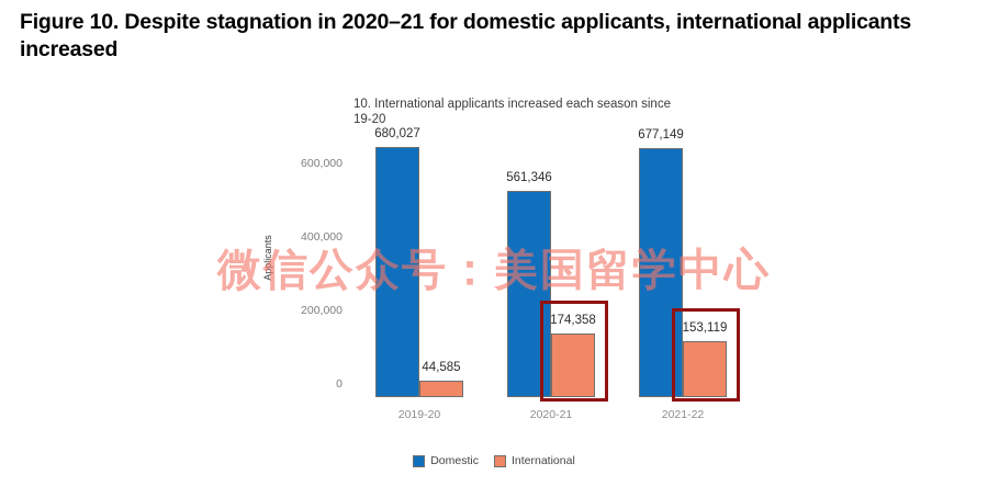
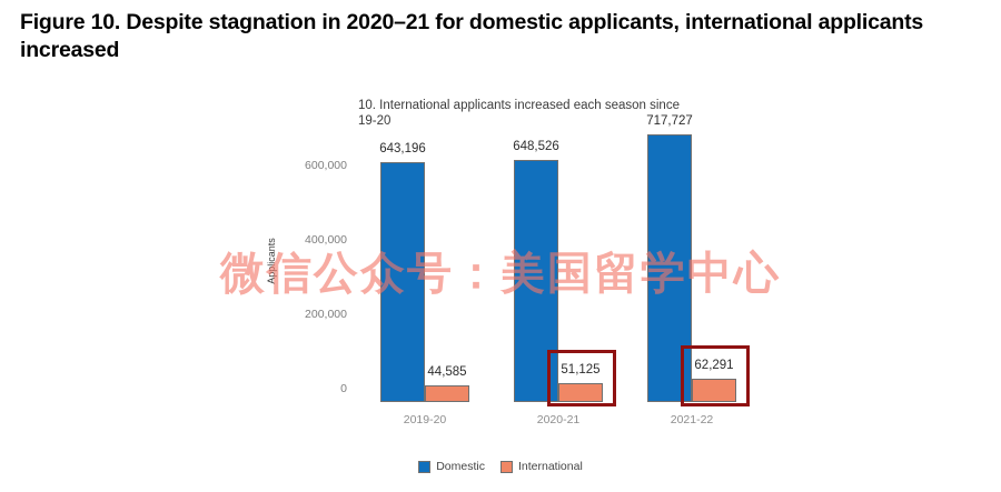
Domestic/2019-20: 680,027 -> 643,196
Domestic/2020-21: 561,346 -> 648,526
International/2020-21: 174,358 -> 51,125
Domestic/2021-22: 677,149 -> 717,727
International/2021-22: 153,119 -> 62,291
